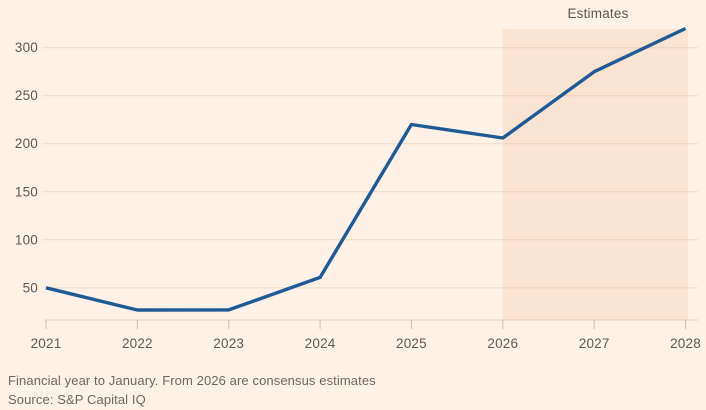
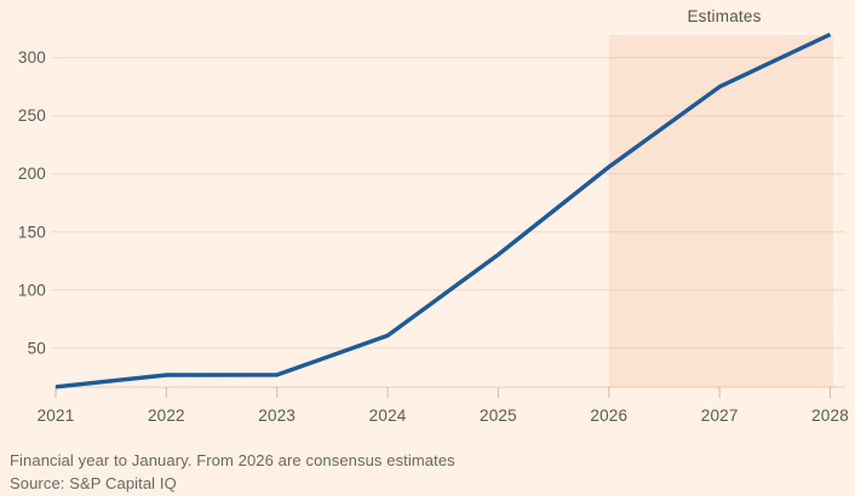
2021: 50 -> 20
2025: 220 -> 130
